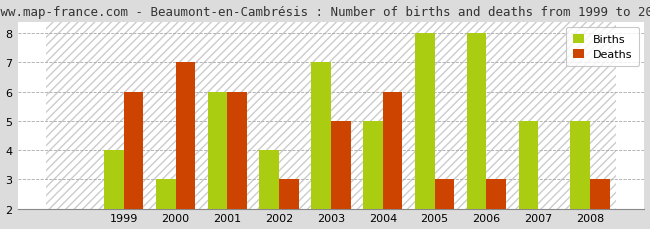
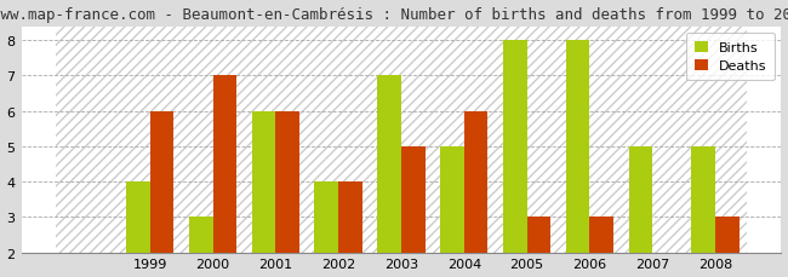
Deaths/2002: 3 -> 4
